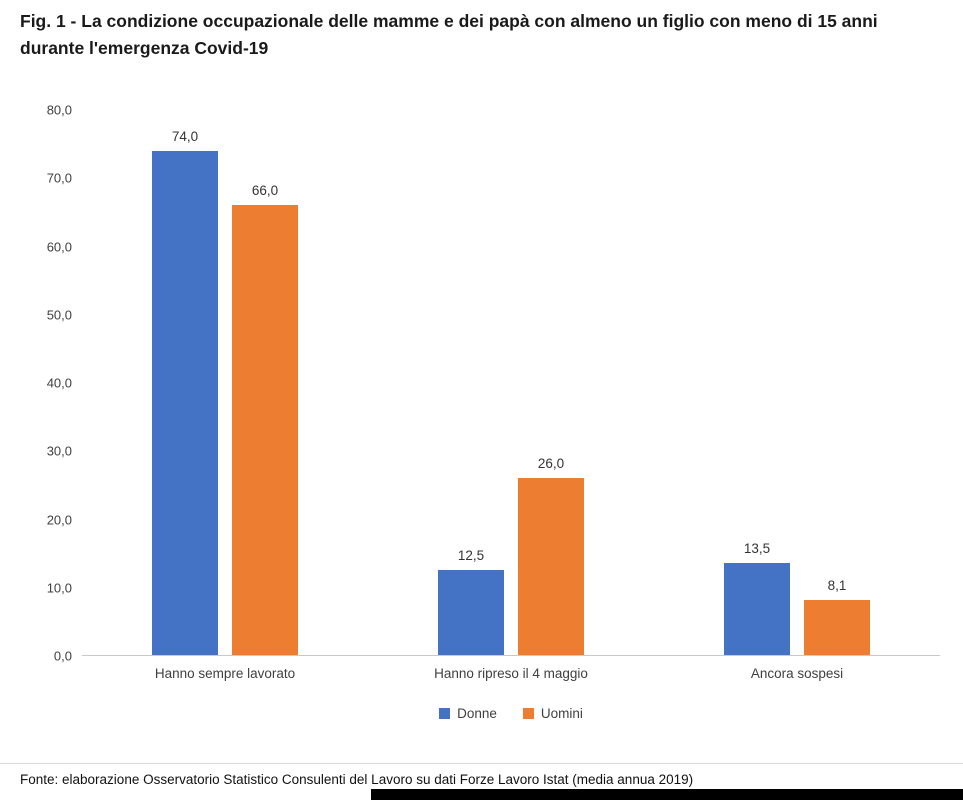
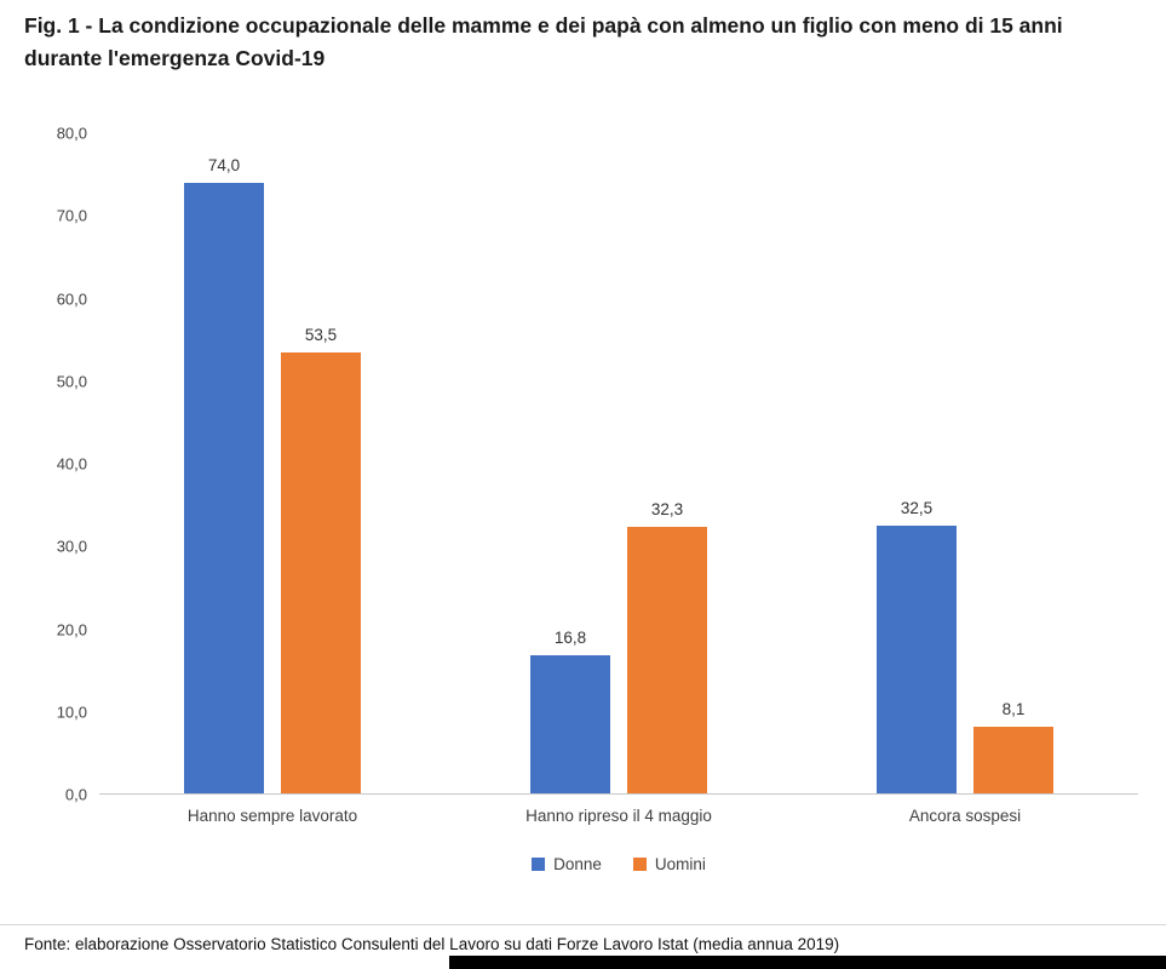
Uomini/Hanno sempre lavorato: 66,0 -> 53,5
Donne/Hanno ripreso il 4 maggio: 12,5 -> 16,8
Uomini/Hanno ripreso il 4 maggio: 26,0 -> 32,3
Donne/Ancora sospesi: 13,5 -> 32,5
